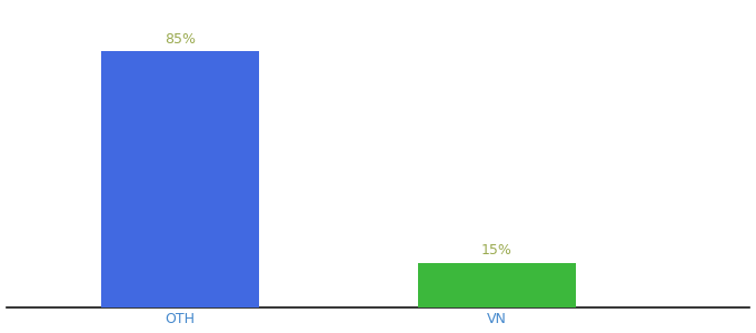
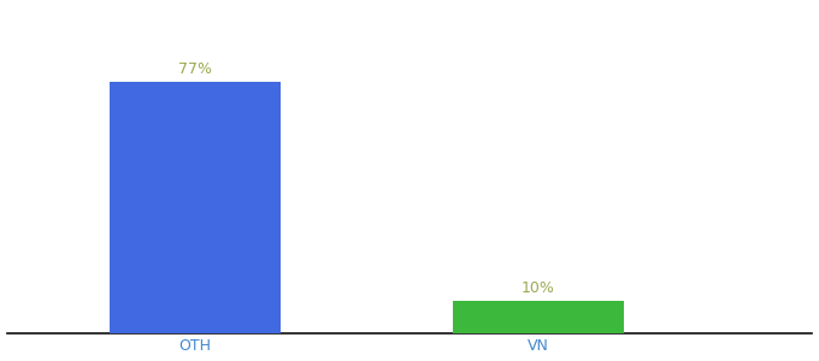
OTH: 85% -> 77%
VN: 15% -> 10%
